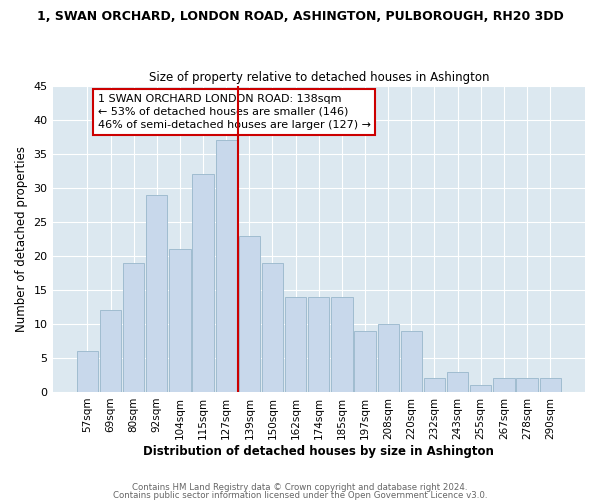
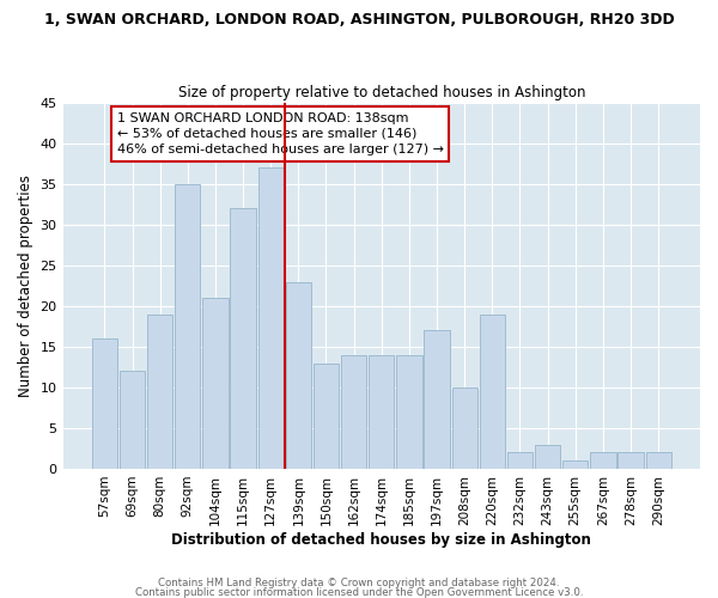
57sqm: 6 -> 16
92sqm: 29 -> 35
150sqm: 19 -> 13
197sqm: 9 -> 17
220sqm: 9 -> 19
